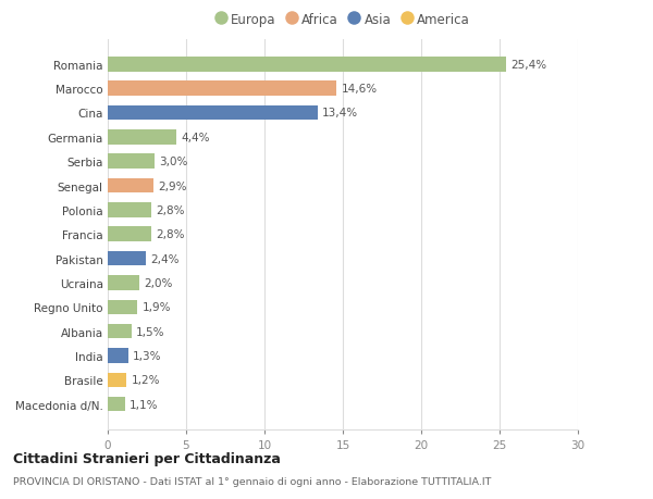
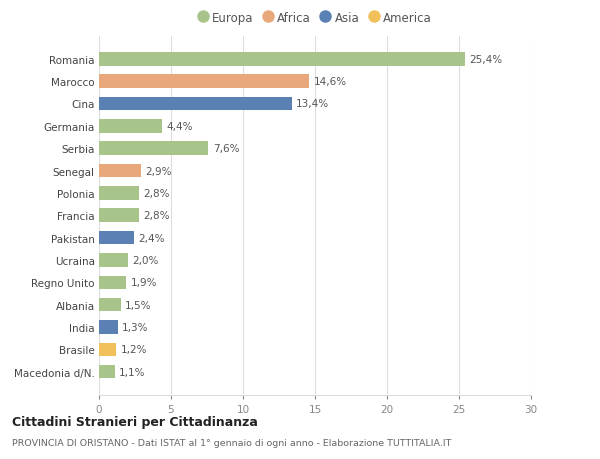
Serbia: 3,0% -> 7,6%
